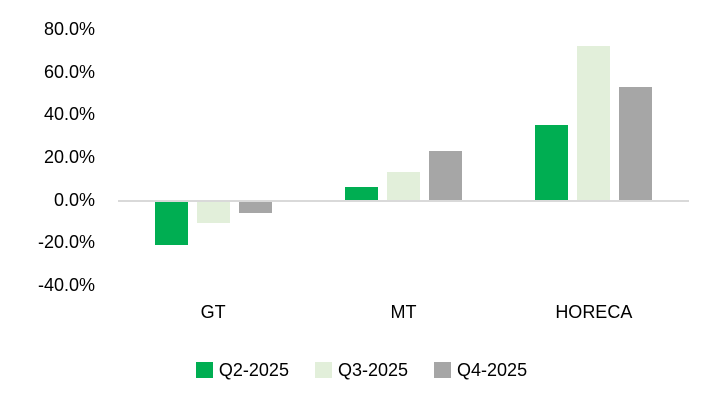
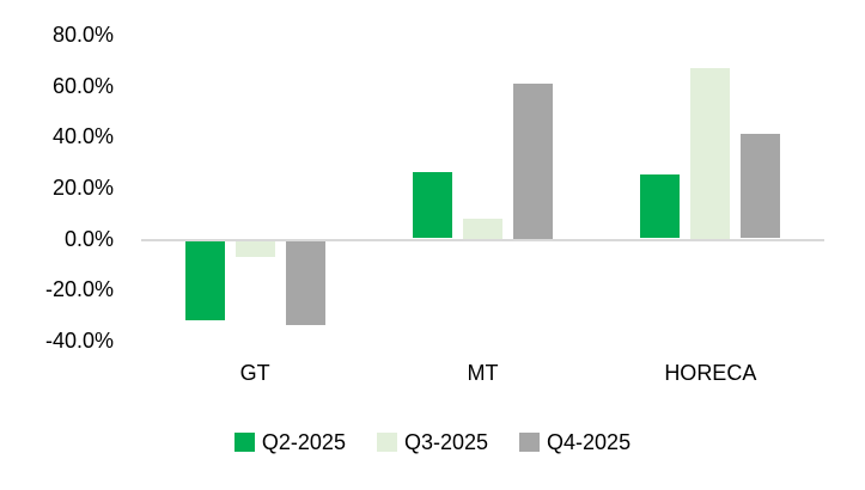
Q2-2025/GT: -20% -> -31%
Q3-2025/GT: -10% -> -6%
Q4-2025/GT: -5% -> -33%
Q2-2025/MT: 6% -> 26%
Q3-2025/MT: 13% -> 8%
Q4-2025/MT: 23% -> 61%
Q2-2025/HORECA: 35% -> 25%
Q3-2025/HORECA: 72% -> 67%
Q4-2025/HORECA: 53% -> 41%
